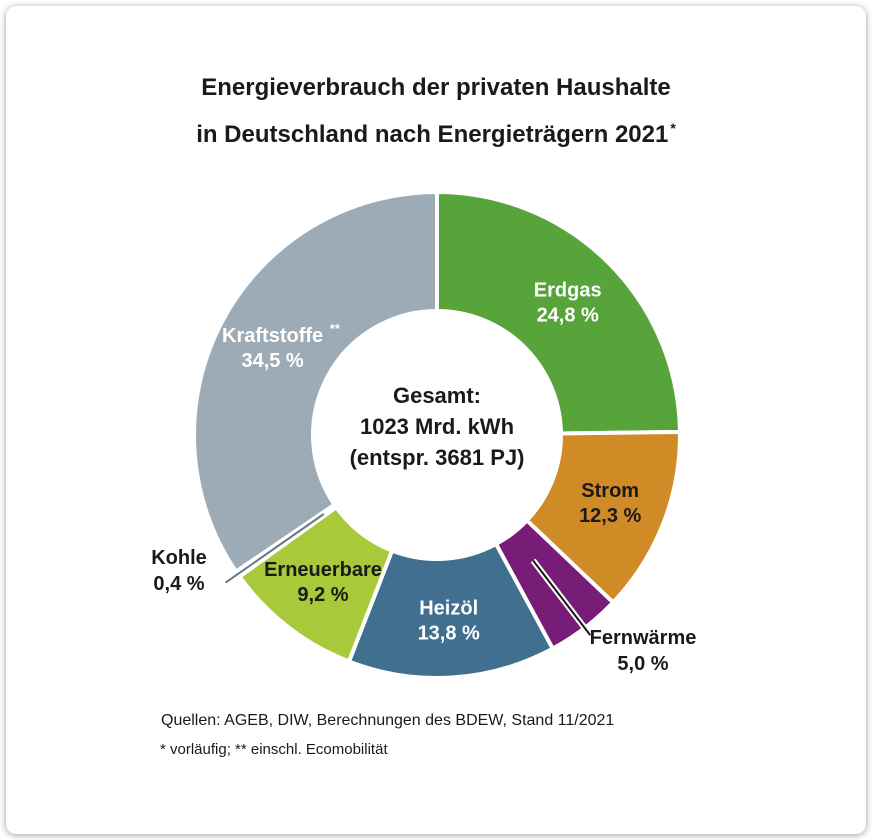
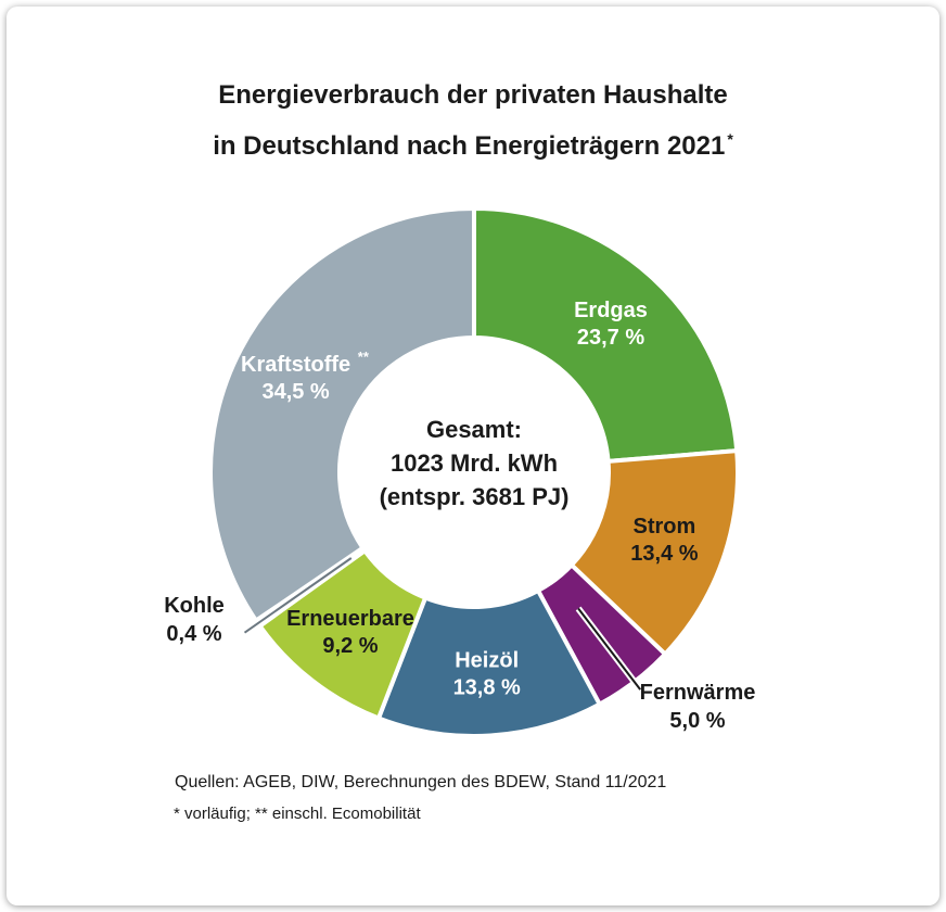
Erdgas: 24,8 -> 23,7
Strom: 12,3 -> 13,4
